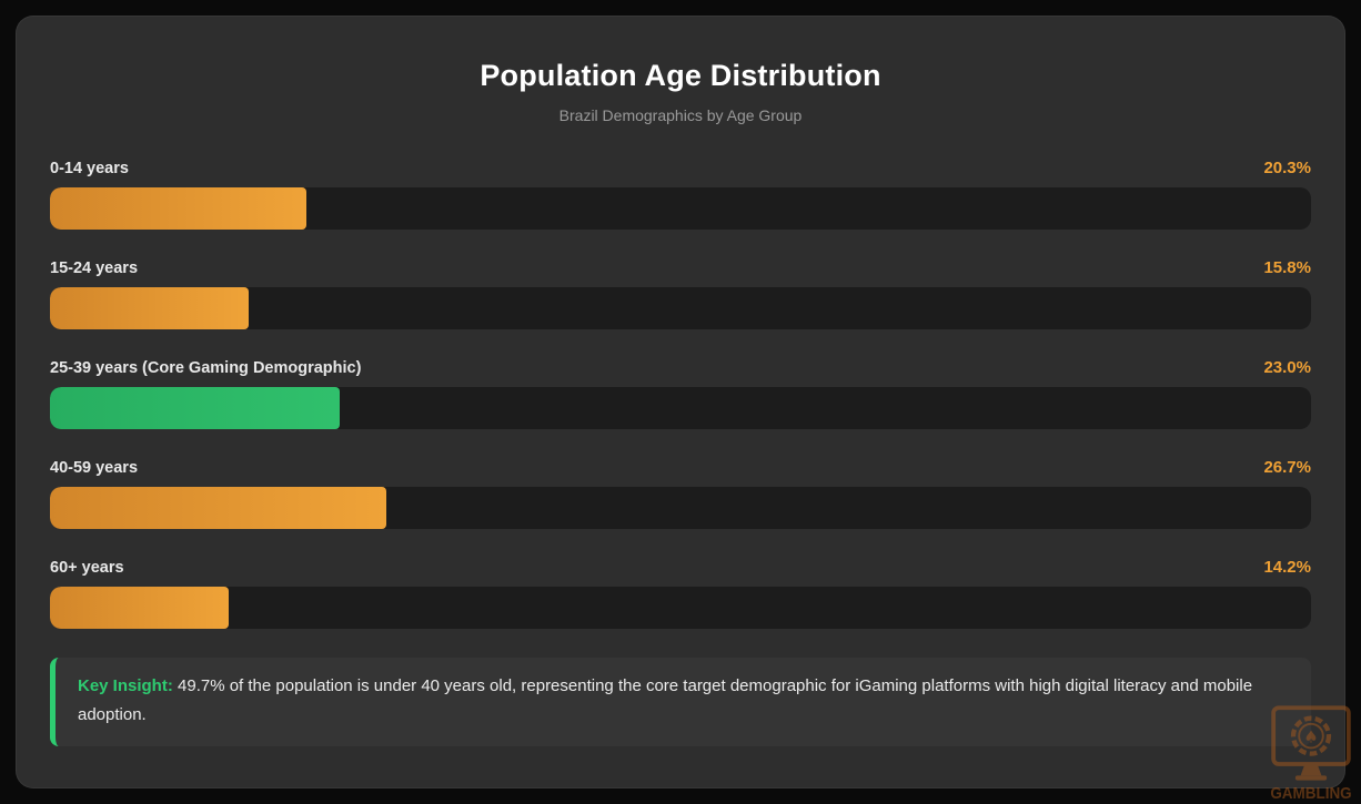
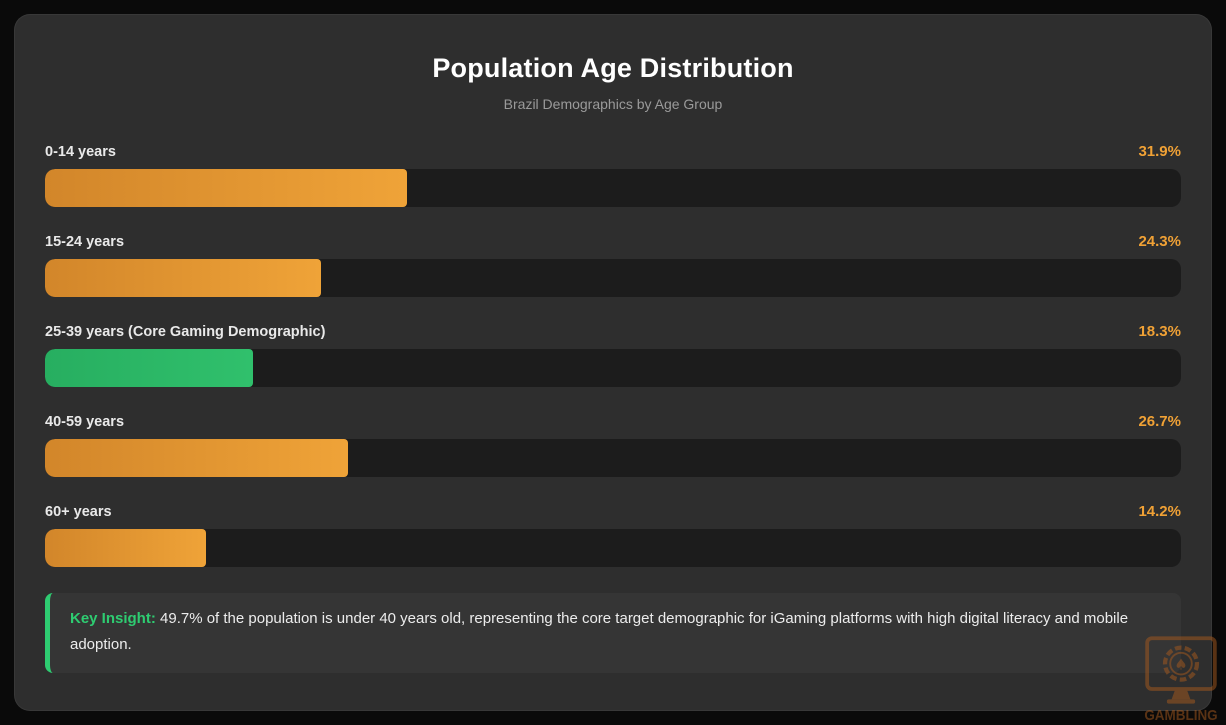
0-14 years: 20.3% -> 31.9%
15-24 years: 15.8% -> 24.3%
25-39 years (Core Gaming Demographic): 23.0% -> 18.3%
